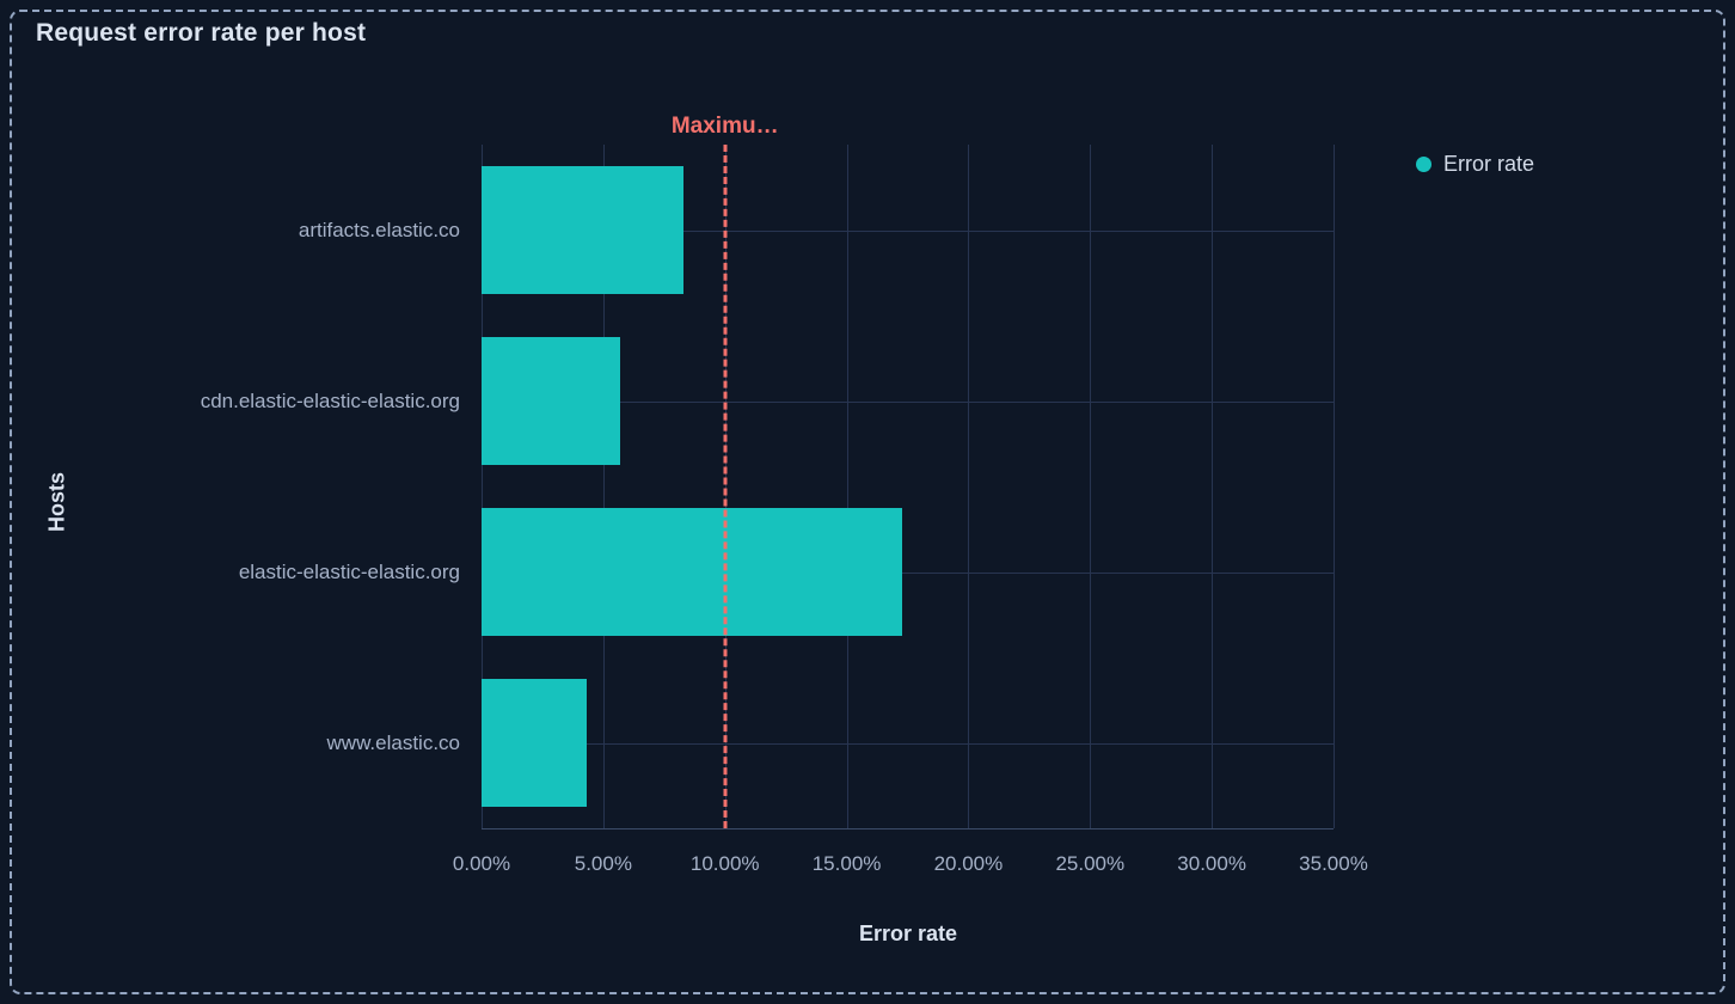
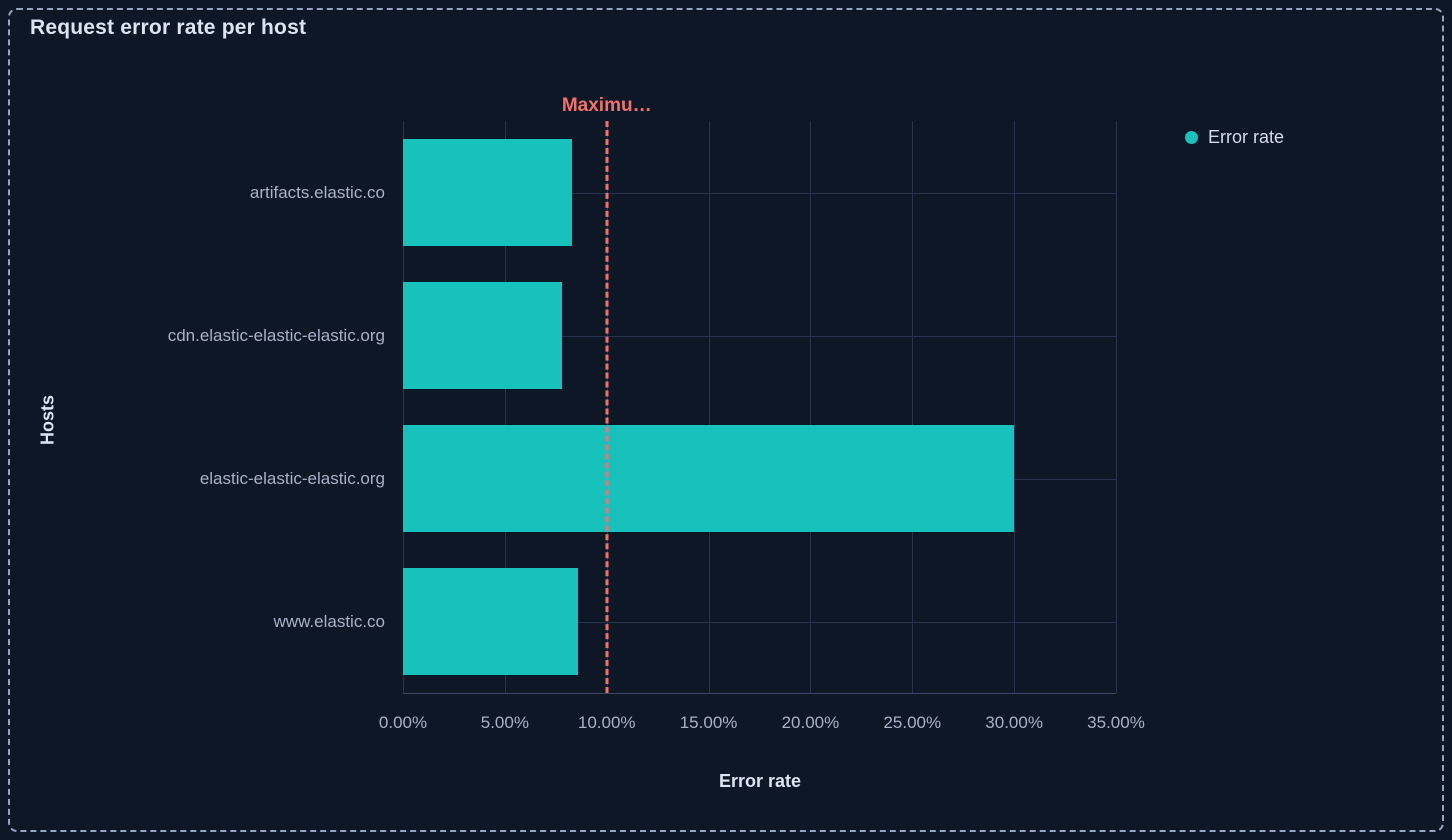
cdn.elastic-elastic-elastic.org: 5.7% -> 7.8%
elastic-elastic-elastic.org: 17.3% -> 30.0%
www.elastic.co: 4.3% -> 8.6%
